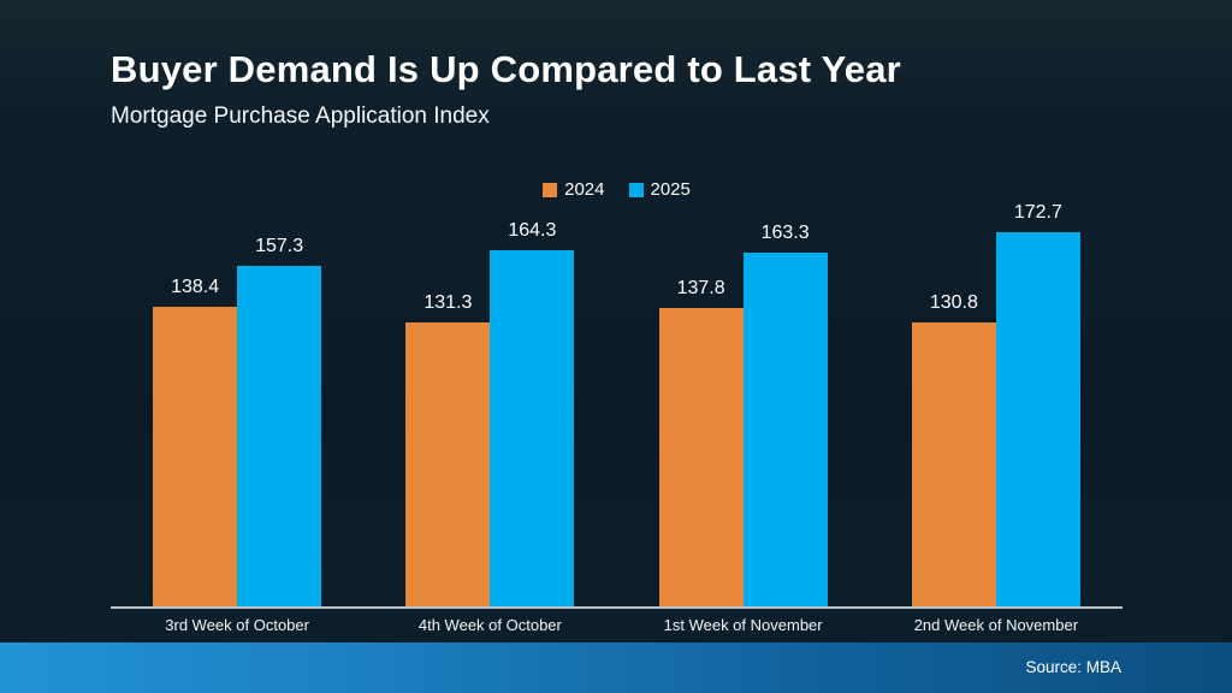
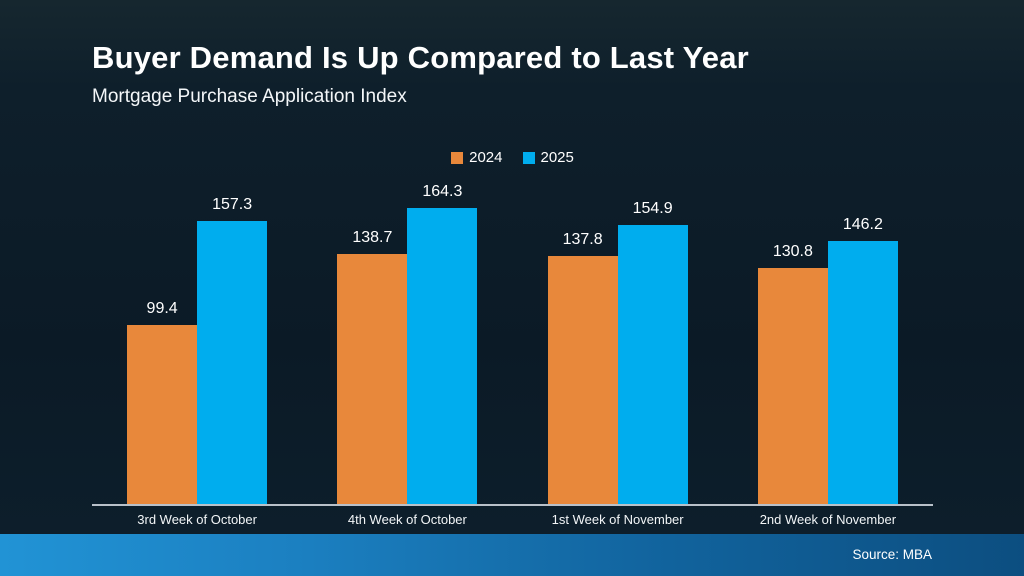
2024/3rd Week of October: 138.4 -> 99.4
2024/4th Week of October: 131.3 -> 138.7
2025/1st Week of November: 163.3 -> 154.9
2025/2nd Week of November: 172.7 -> 146.2
